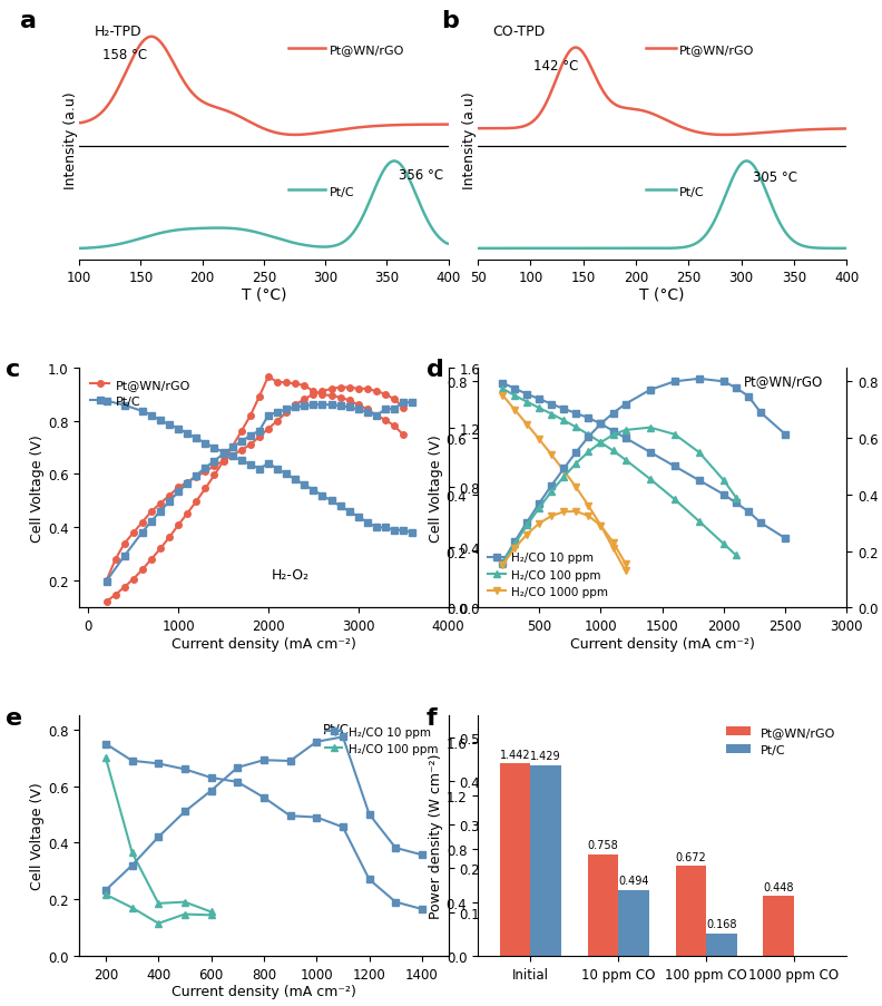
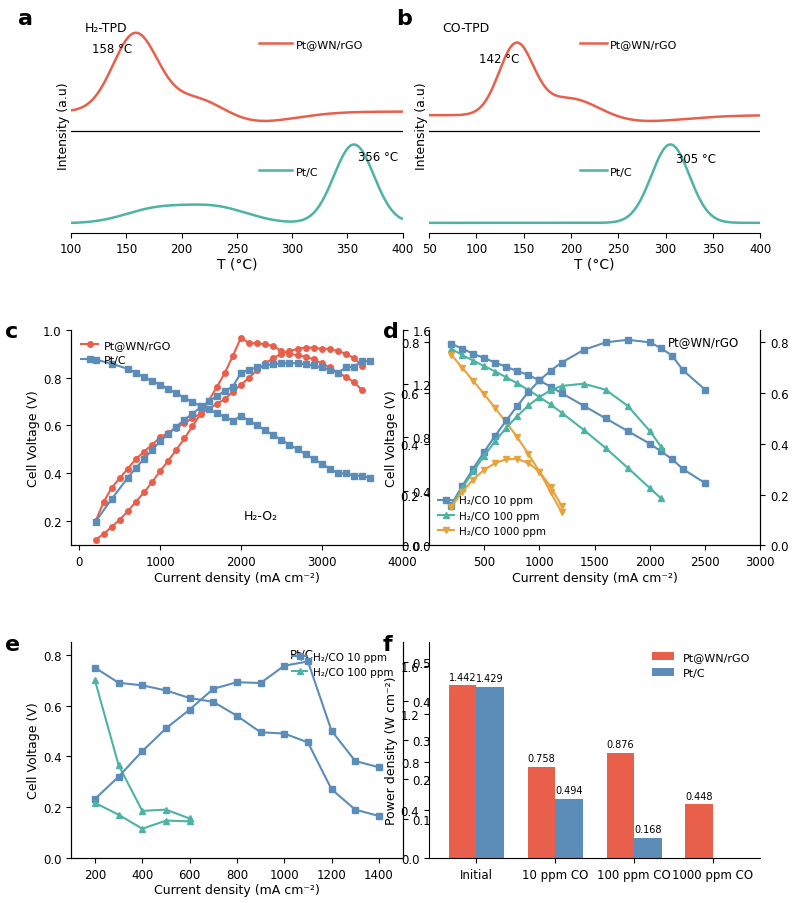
Pt@WN/rGO/100 ppm CO: 0.672 -> 0.876
